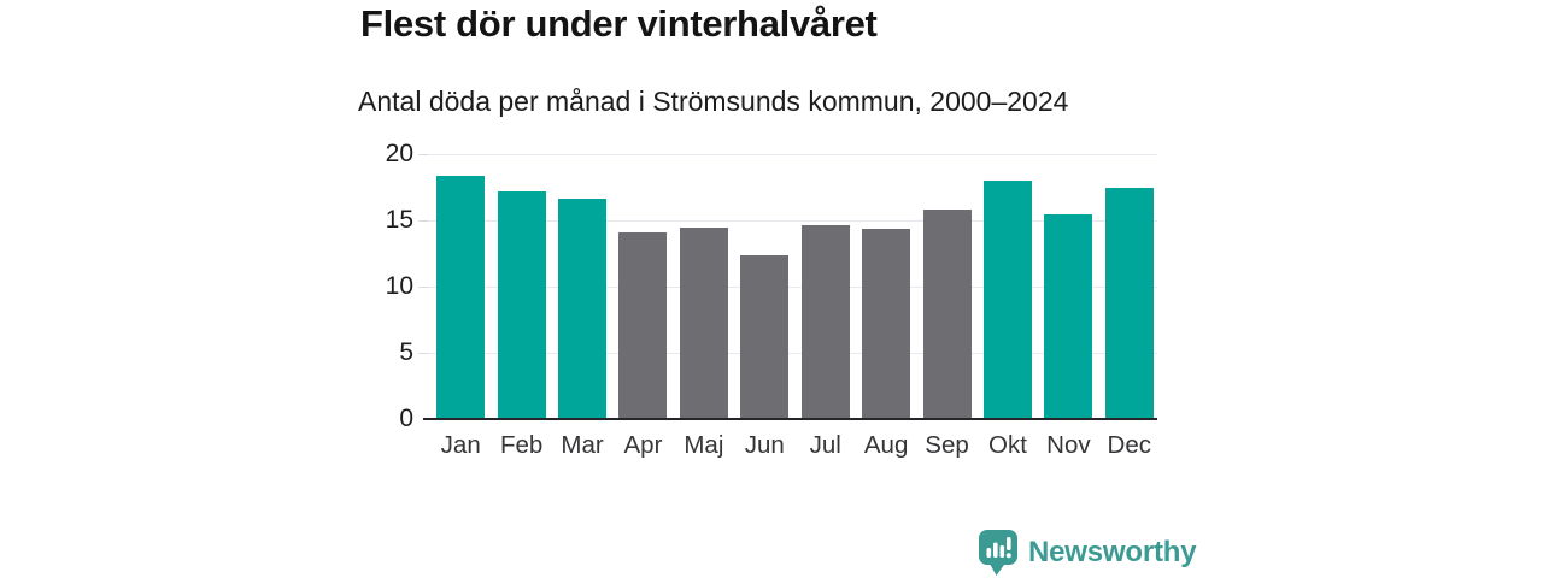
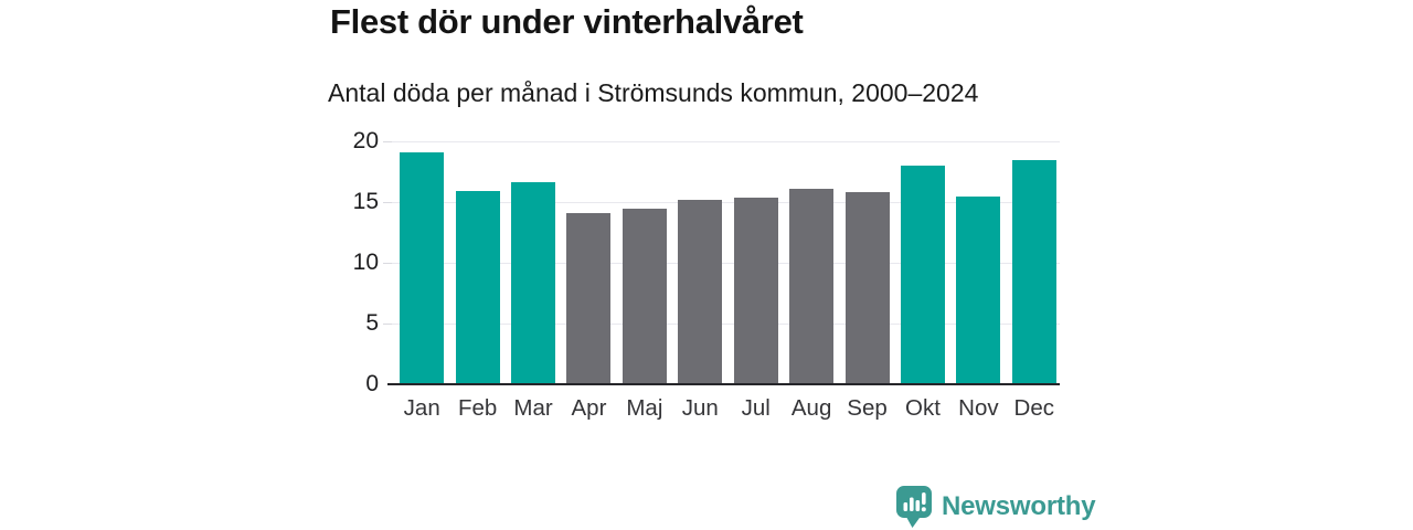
Jan: 18.4 -> 19.1
Feb: 17.2 -> 15.9
Jun: 12.4 -> 15.2
Jul: 14.6 -> 15.4
Aug: 14.4 -> 16.1
Dec: 17.5 -> 18.5
